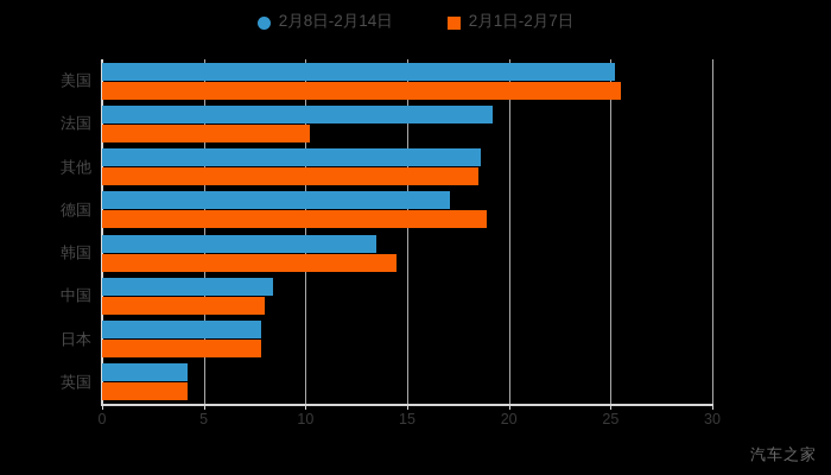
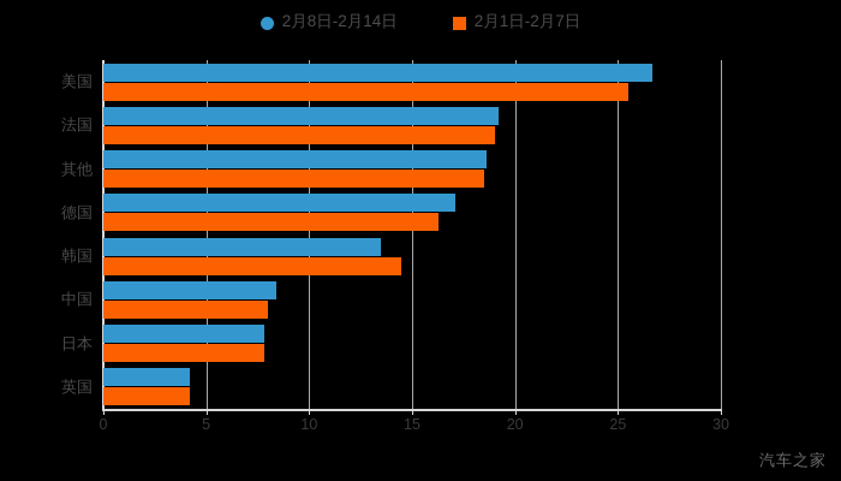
2月8日-2月14日/美国: 25.2 -> 26.7
2月1日-2月7日/法国: 10.2 -> 19.0
2月1日-2月7日/德国: 18.9 -> 16.3
